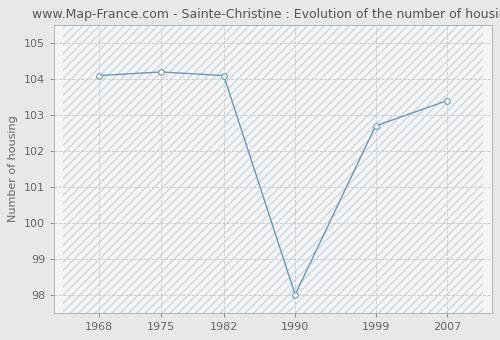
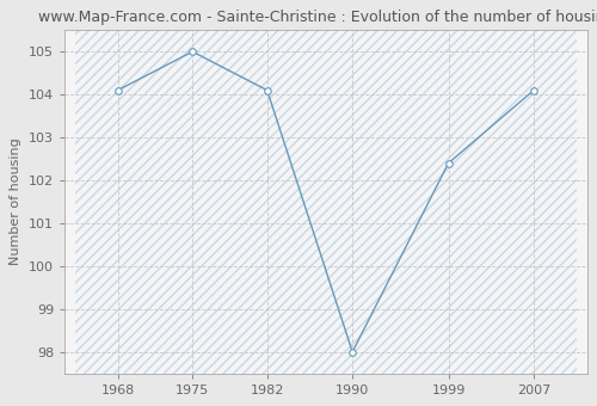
1975: 104.2 -> 105.0
1999: 102.7 -> 102.4
2007: 103.4 -> 104.1
